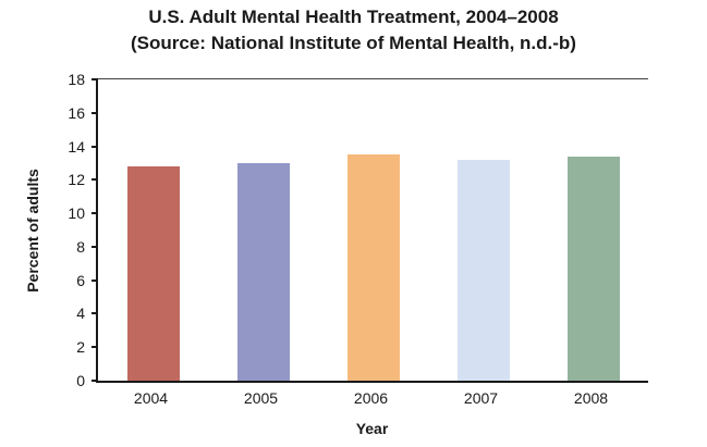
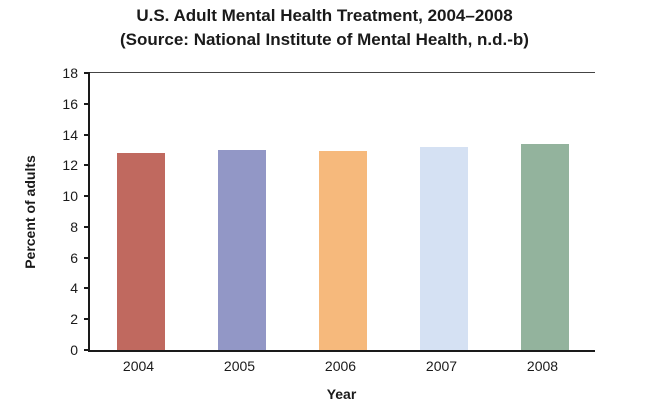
2006: 13.5 -> 12.9
